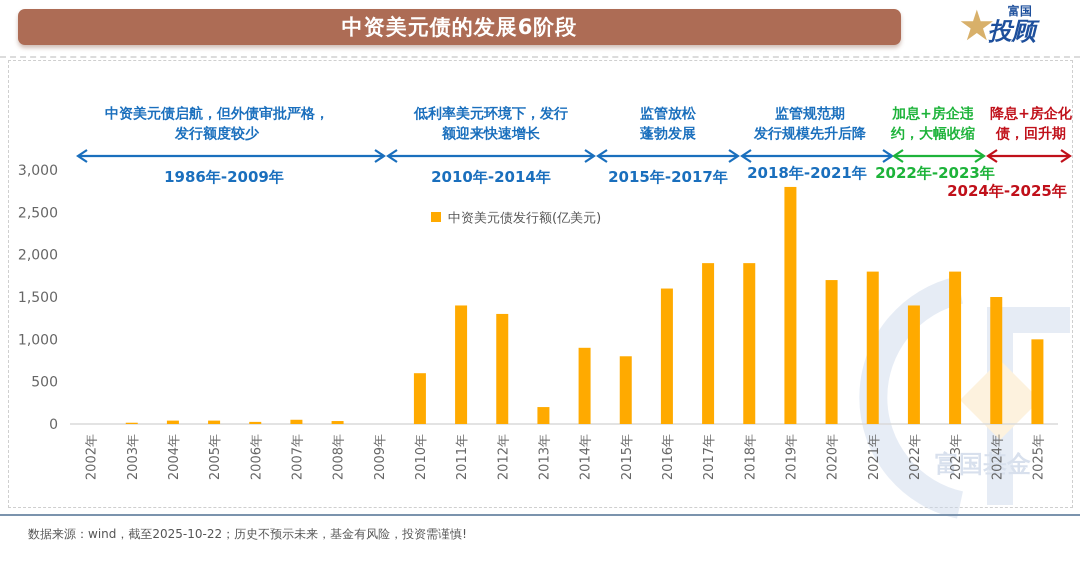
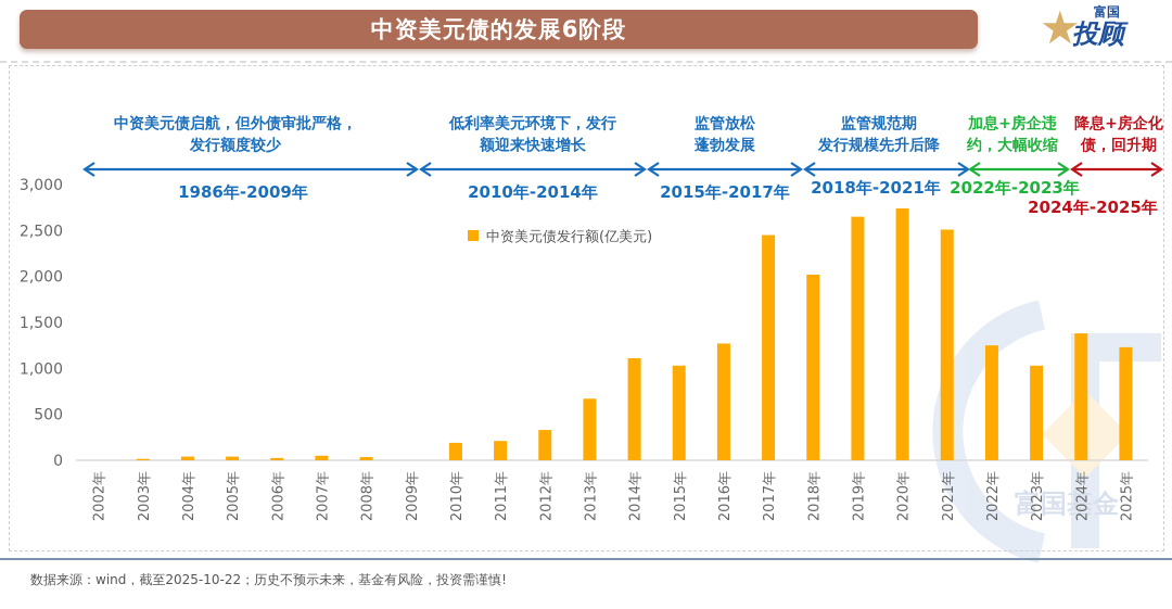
2010年: 600 -> 200
2011年: 1400 -> 200
2012年: 1300 -> 300
2013年: 200 -> 700
2014年: 900 -> 1100
2015年: 800 -> 1000
2016年: 1600 -> 1300
2017年: 1900 -> 2400
2018年: 1900 -> 2000
2019年: 2800 -> 2600
2020年: 1700 -> 2700
2021年: 1800 -> 2500
2022年: 1400 -> 1200
2023年: 1800 -> 1000
2024年: 1500 -> 1400
2025年: 1000 -> 1200
